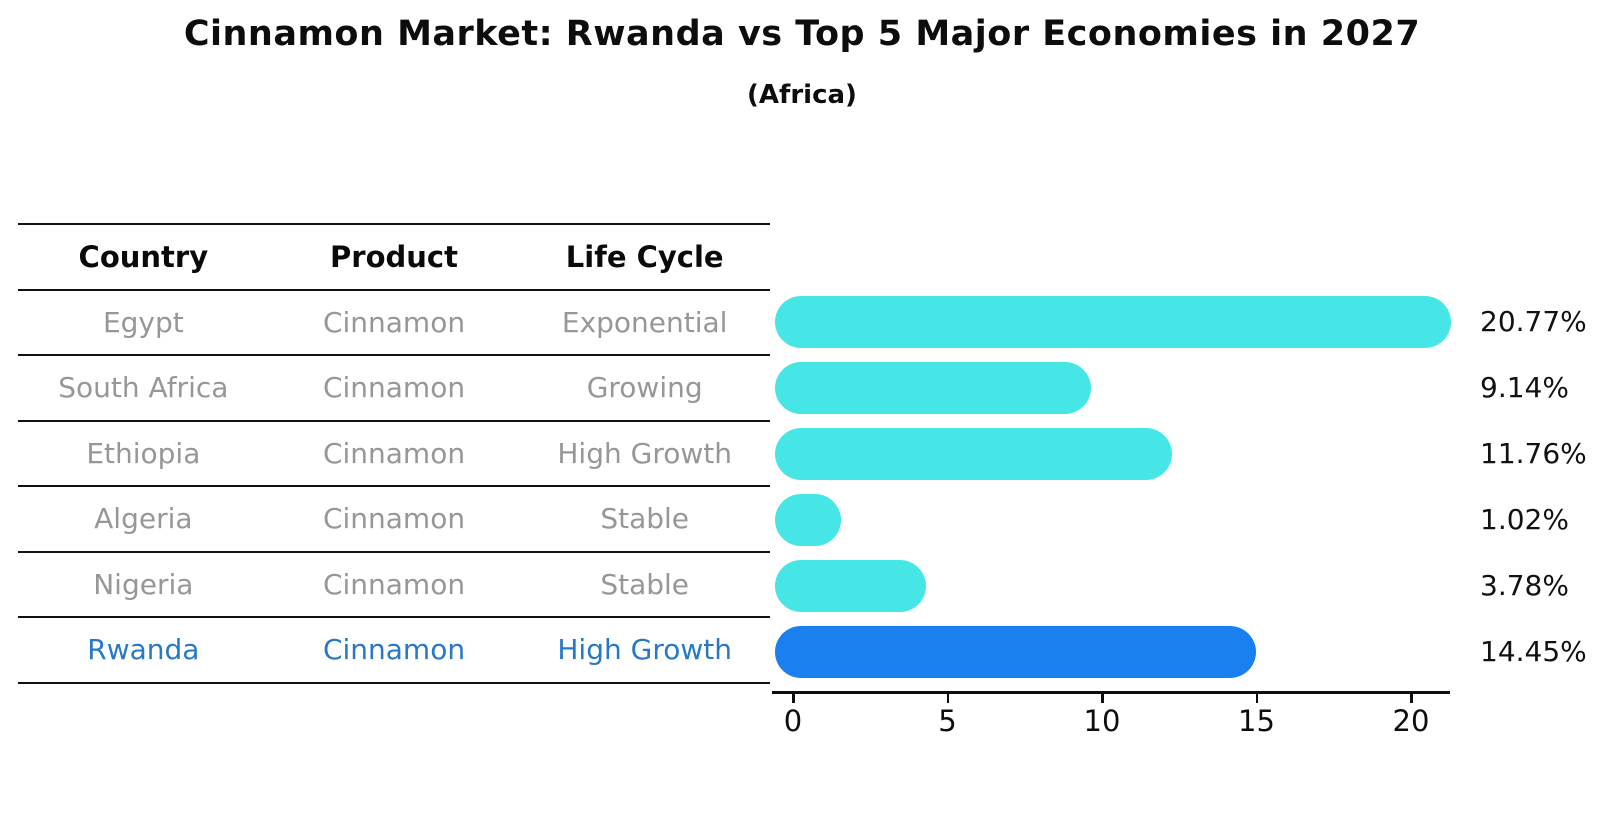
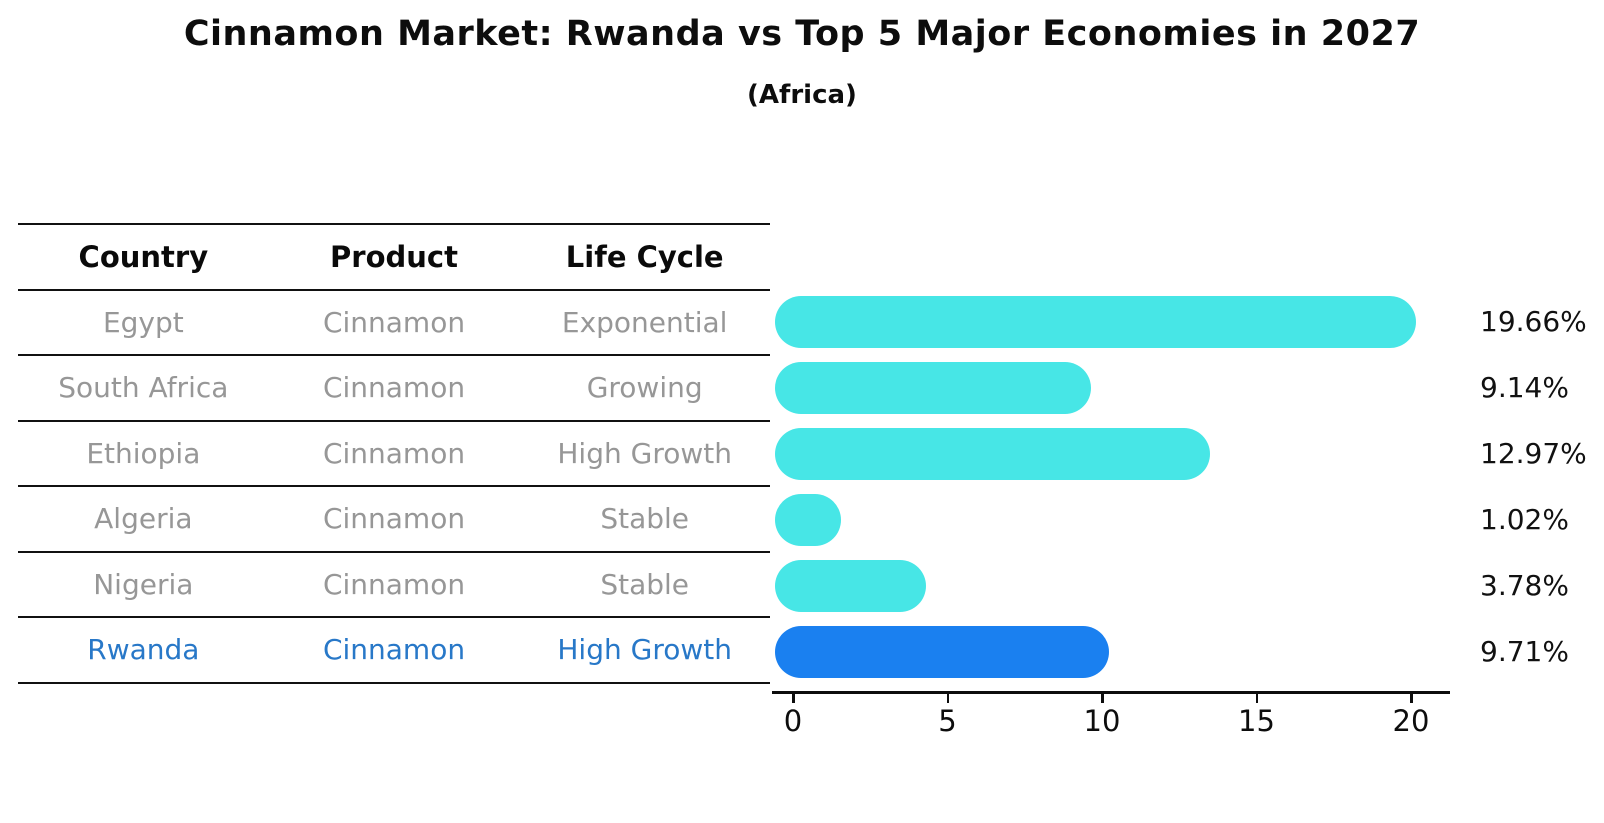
Egypt: 20.77% -> 19.66%
Ethiopia: 11.76% -> 12.97%
Rwanda: 14.45% -> 9.71%
